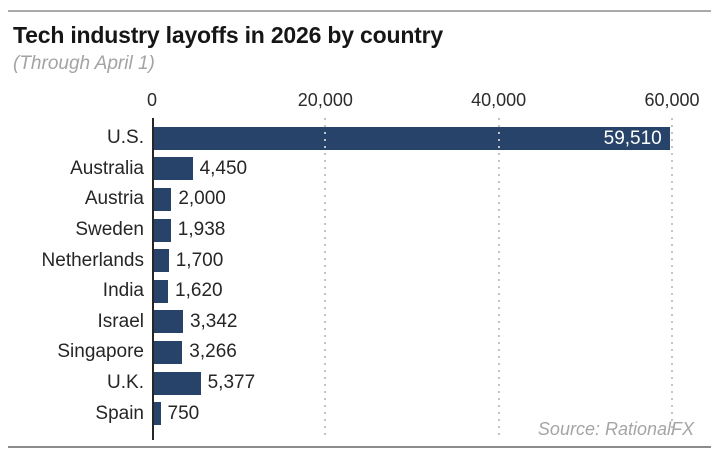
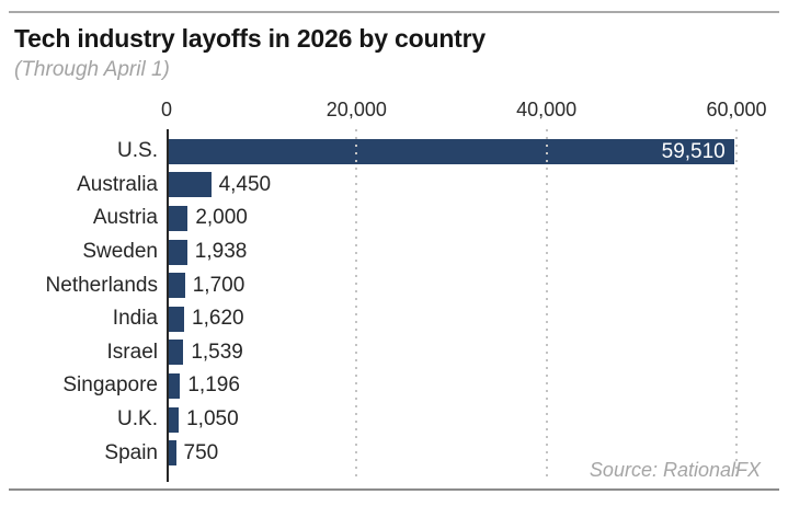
Israel: 3,342 -> 1,539
Singapore: 3,266 -> 1,196
U.K.: 5,377 -> 1,050
